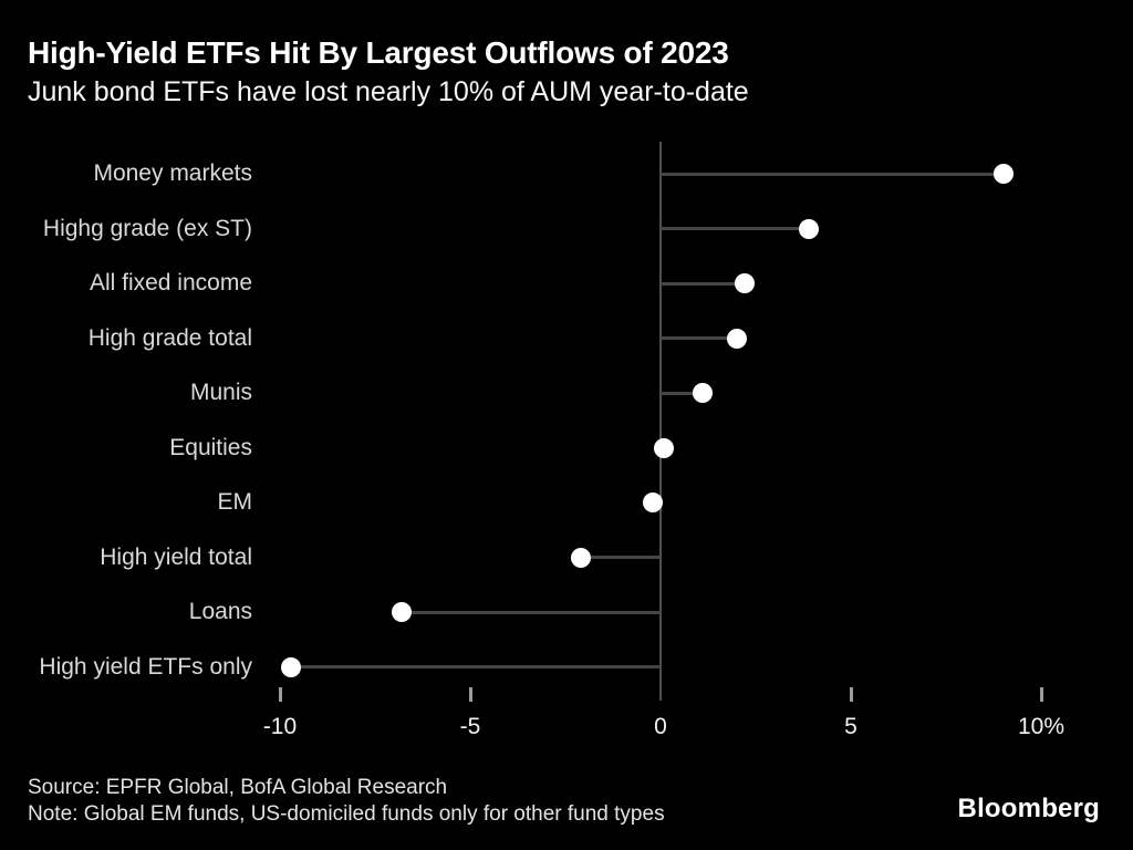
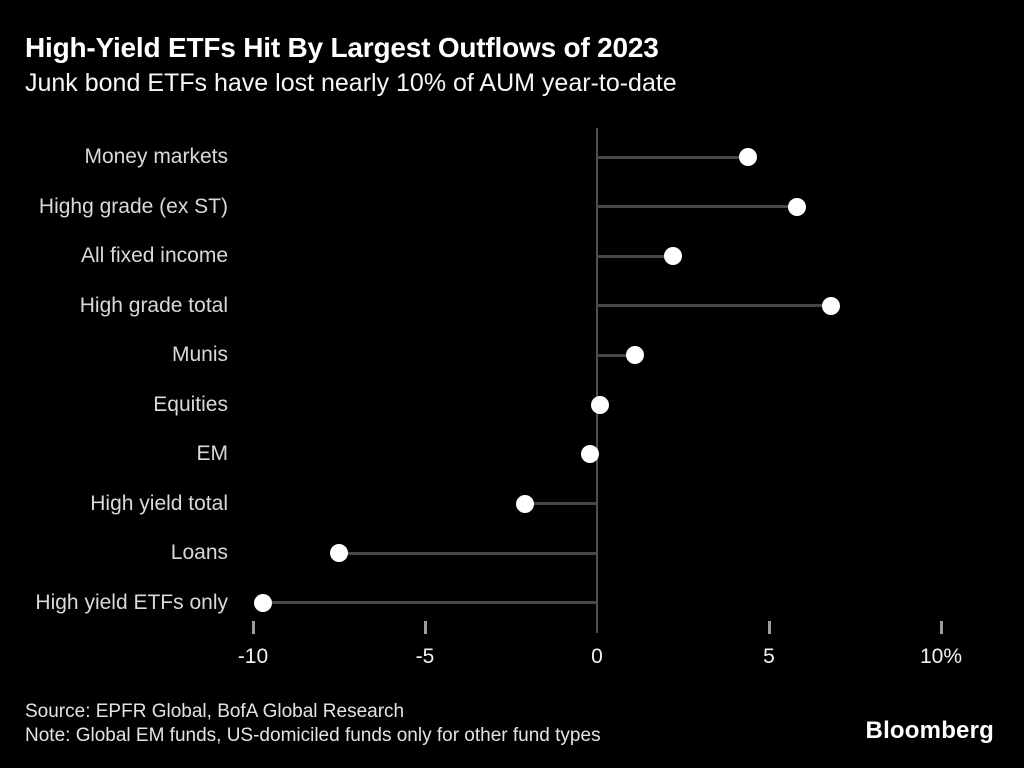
Money markets: 9.0% -> 4.4%
Highg grade (ex ST): 3.9% -> 5.8%
High grade total: 2.0% -> 6.8%
Loans: -6.8% -> -7.5%
